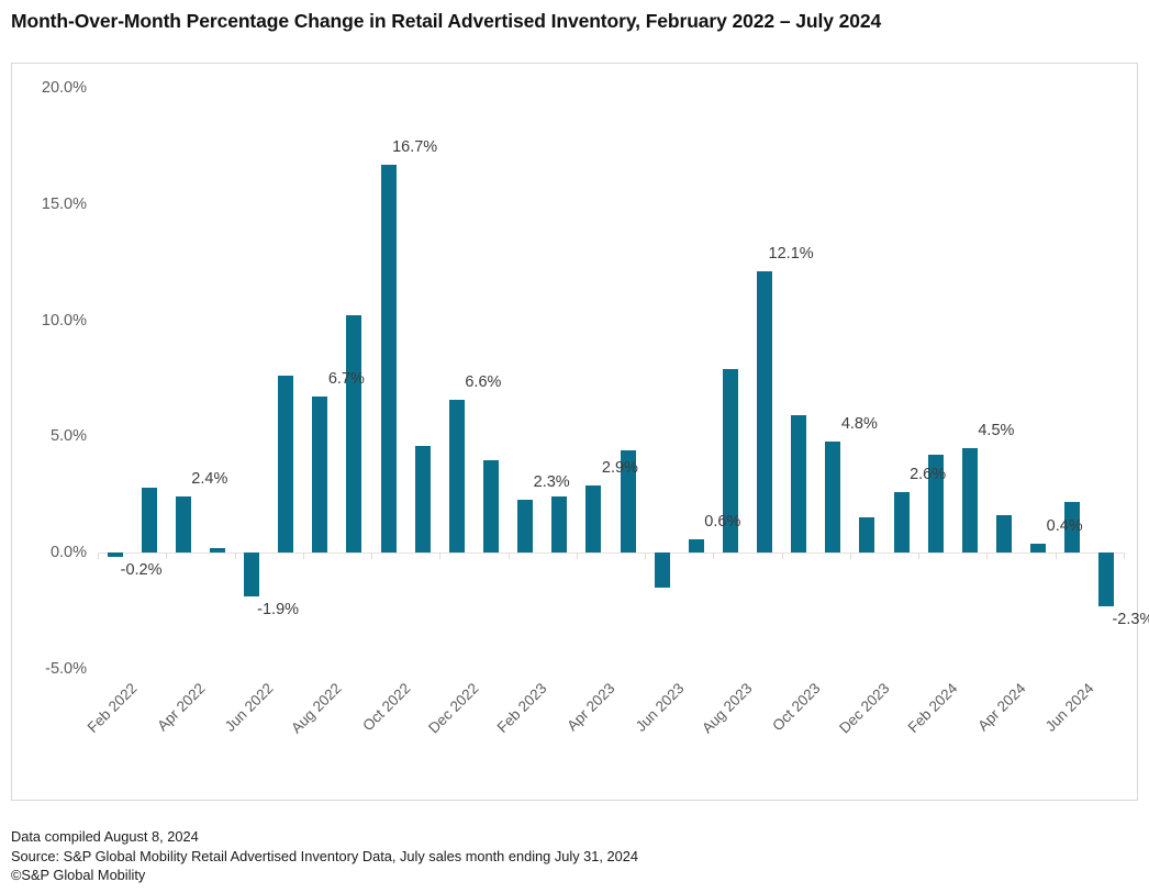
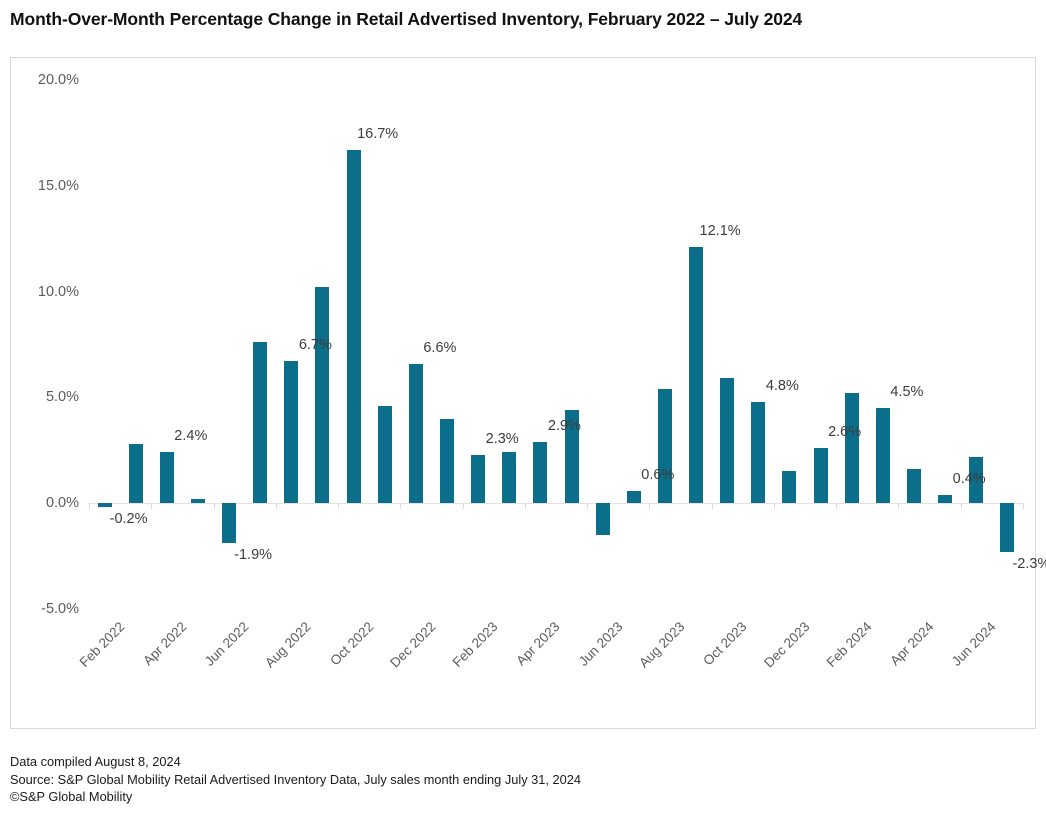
Aug 2023: 7.9% -> 5.4%
Feb 2024: 4.2% -> 5.2%
